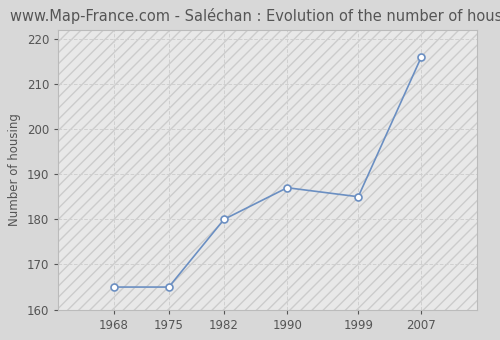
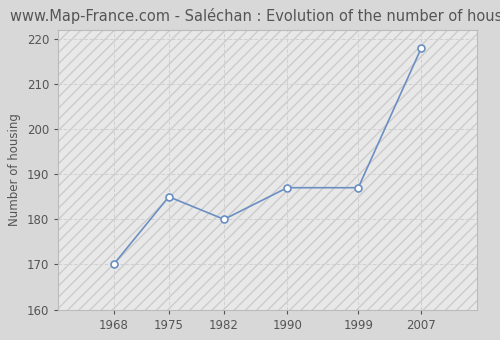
1968: 165 -> 170
1975: 165 -> 185
1999: 185 -> 187
2007: 216 -> 218
